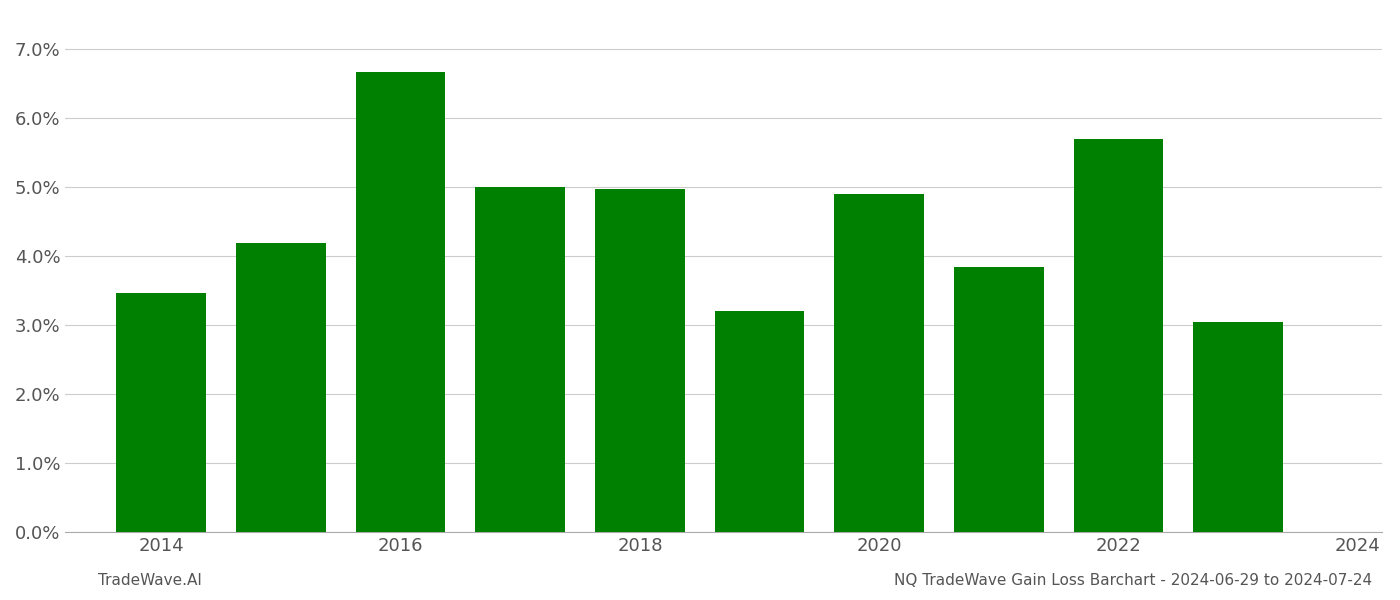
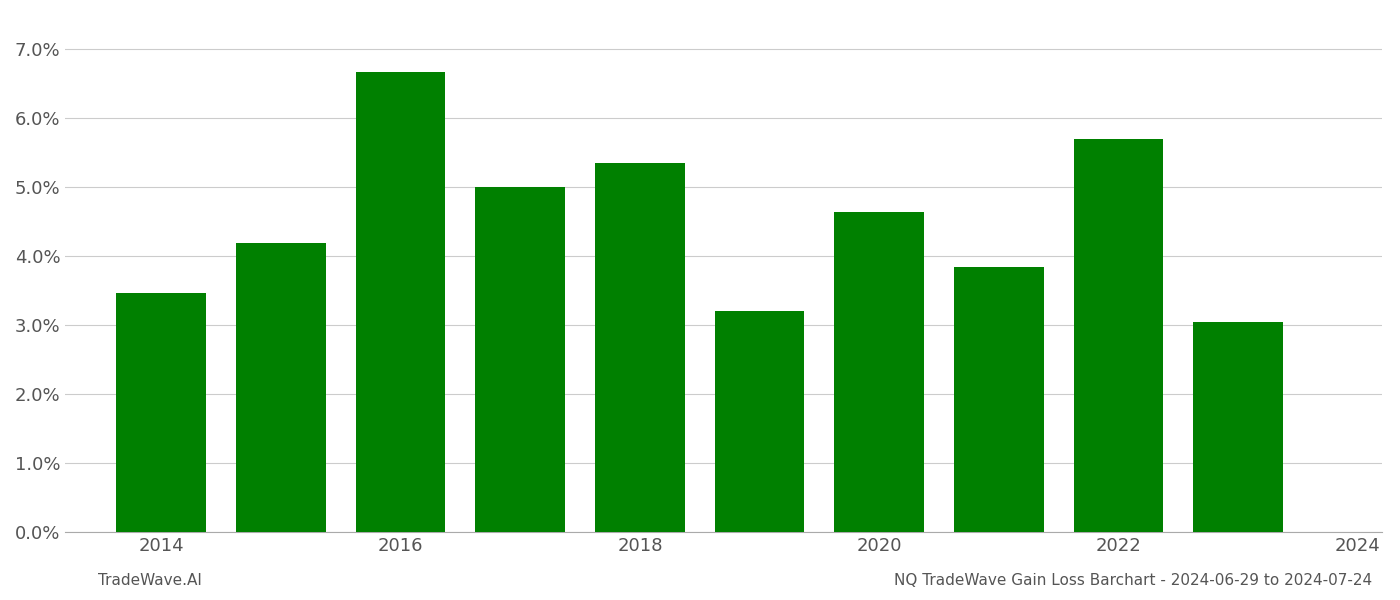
2018: 4.98% -> 5.36%
2020: 4.90% -> 4.64%
